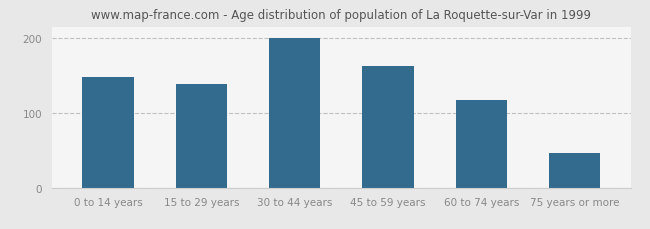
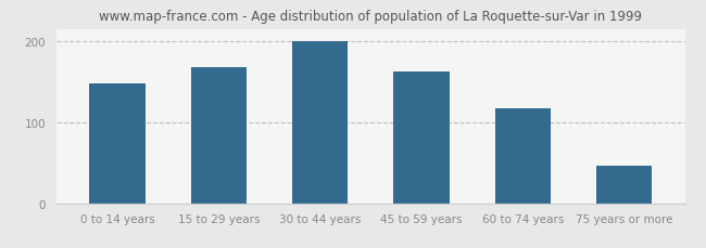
15 to 29 years: 139 -> 168
